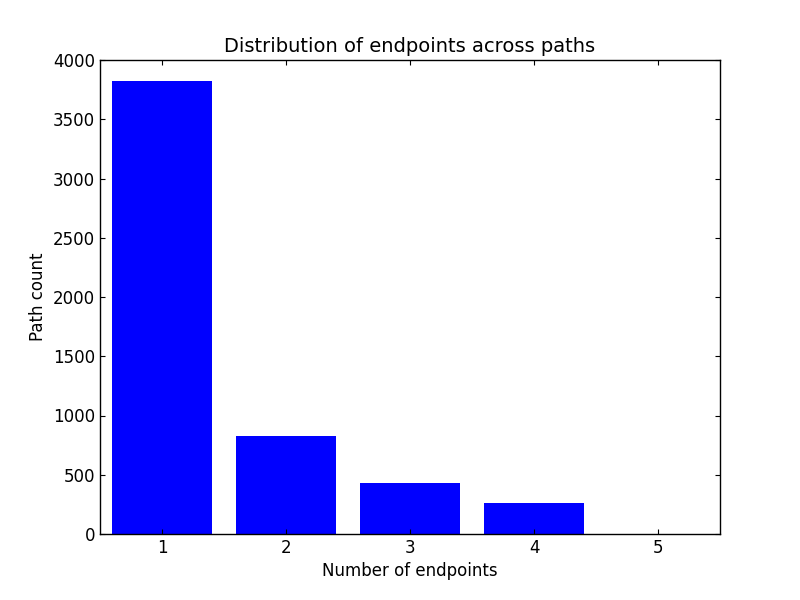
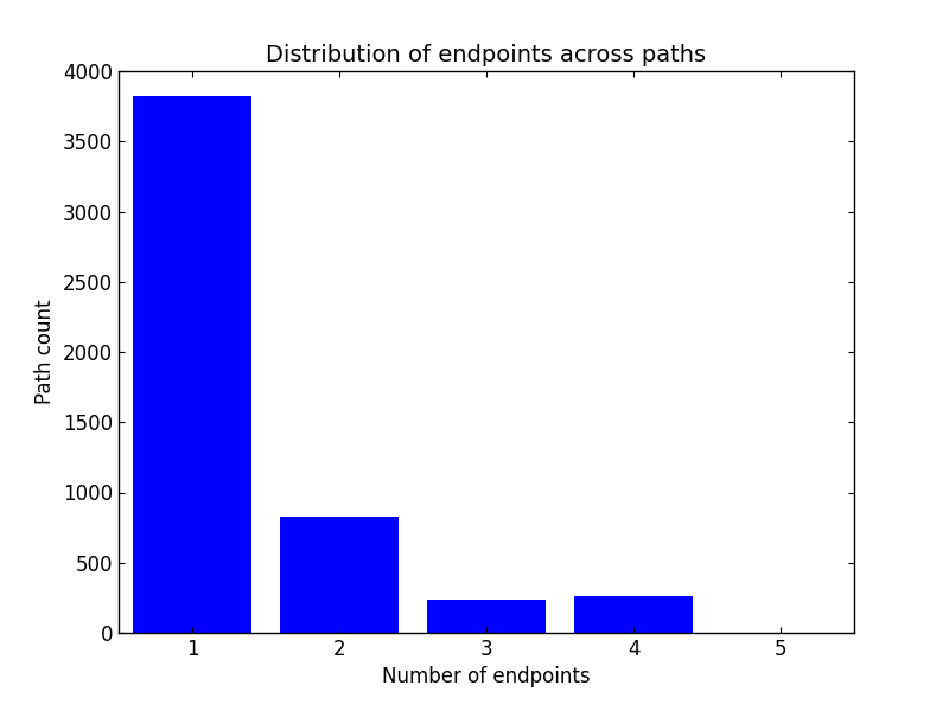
3: 430 -> 240
